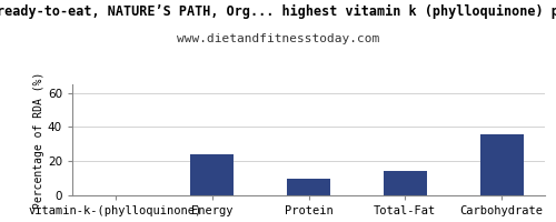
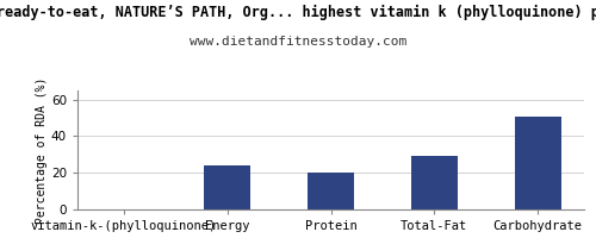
Protein: 10 -> 20
Total-Fat: 14 -> 29
Carbohydrate: 36 -> 51
